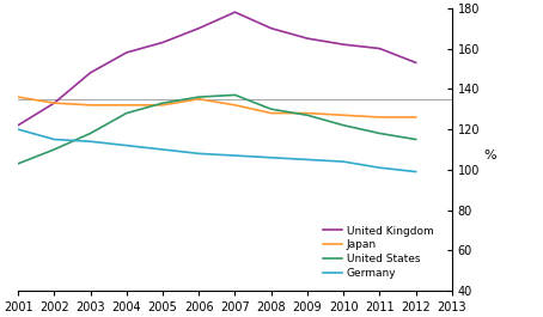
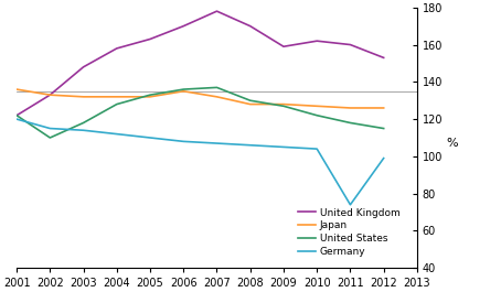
United States/2001: 103 -> 122
United Kingdom/2009: 165 -> 159
Germany/2011: 101 -> 74
